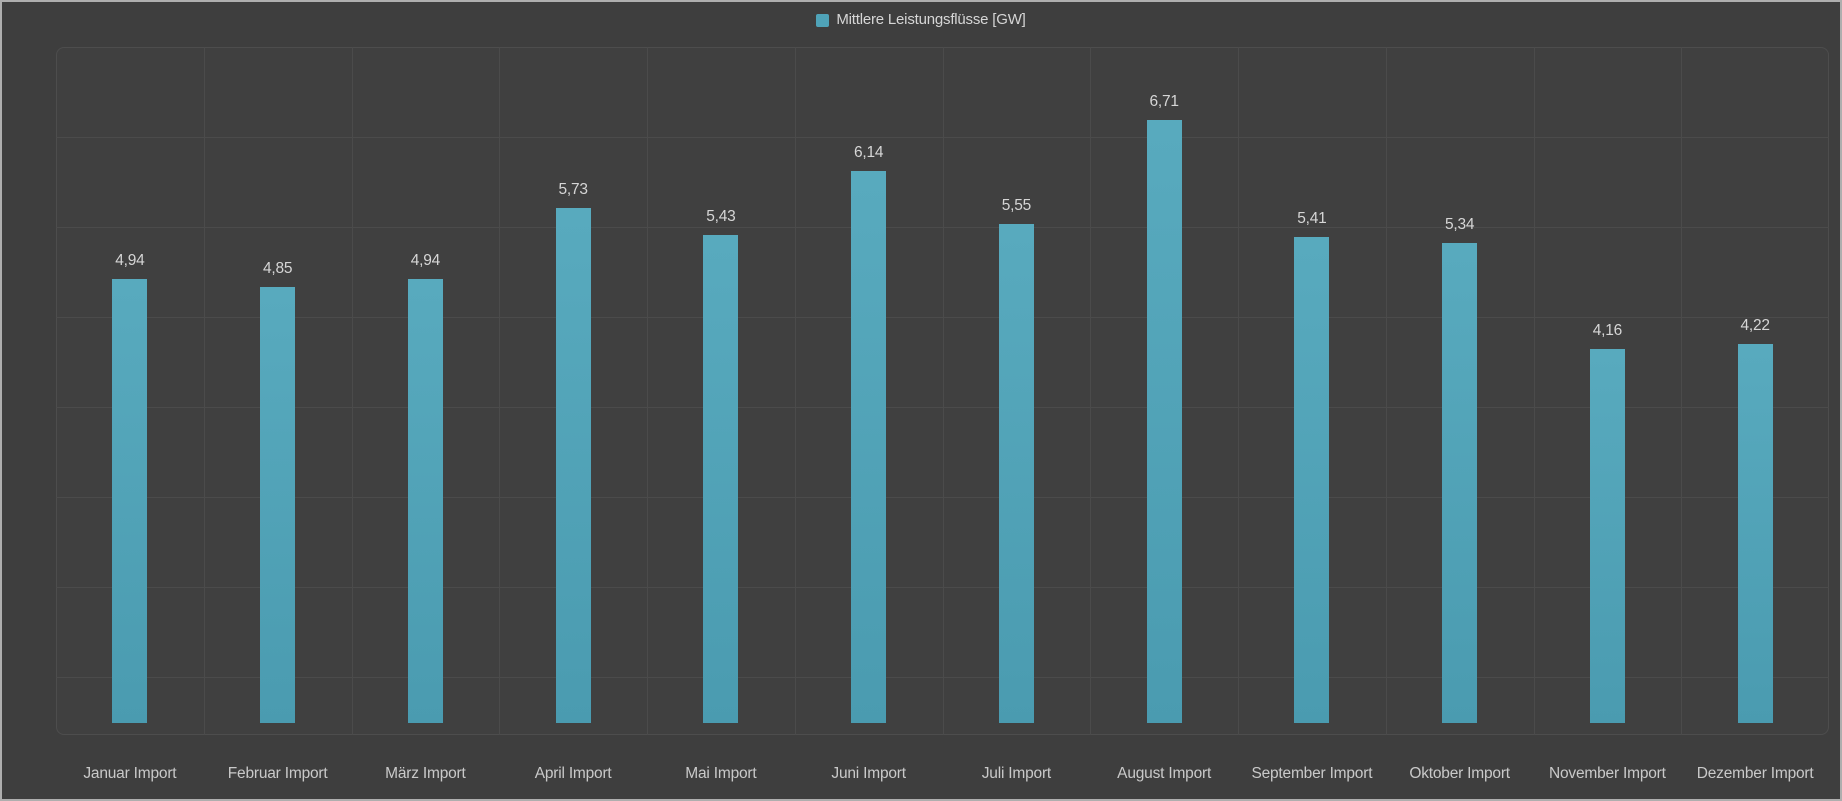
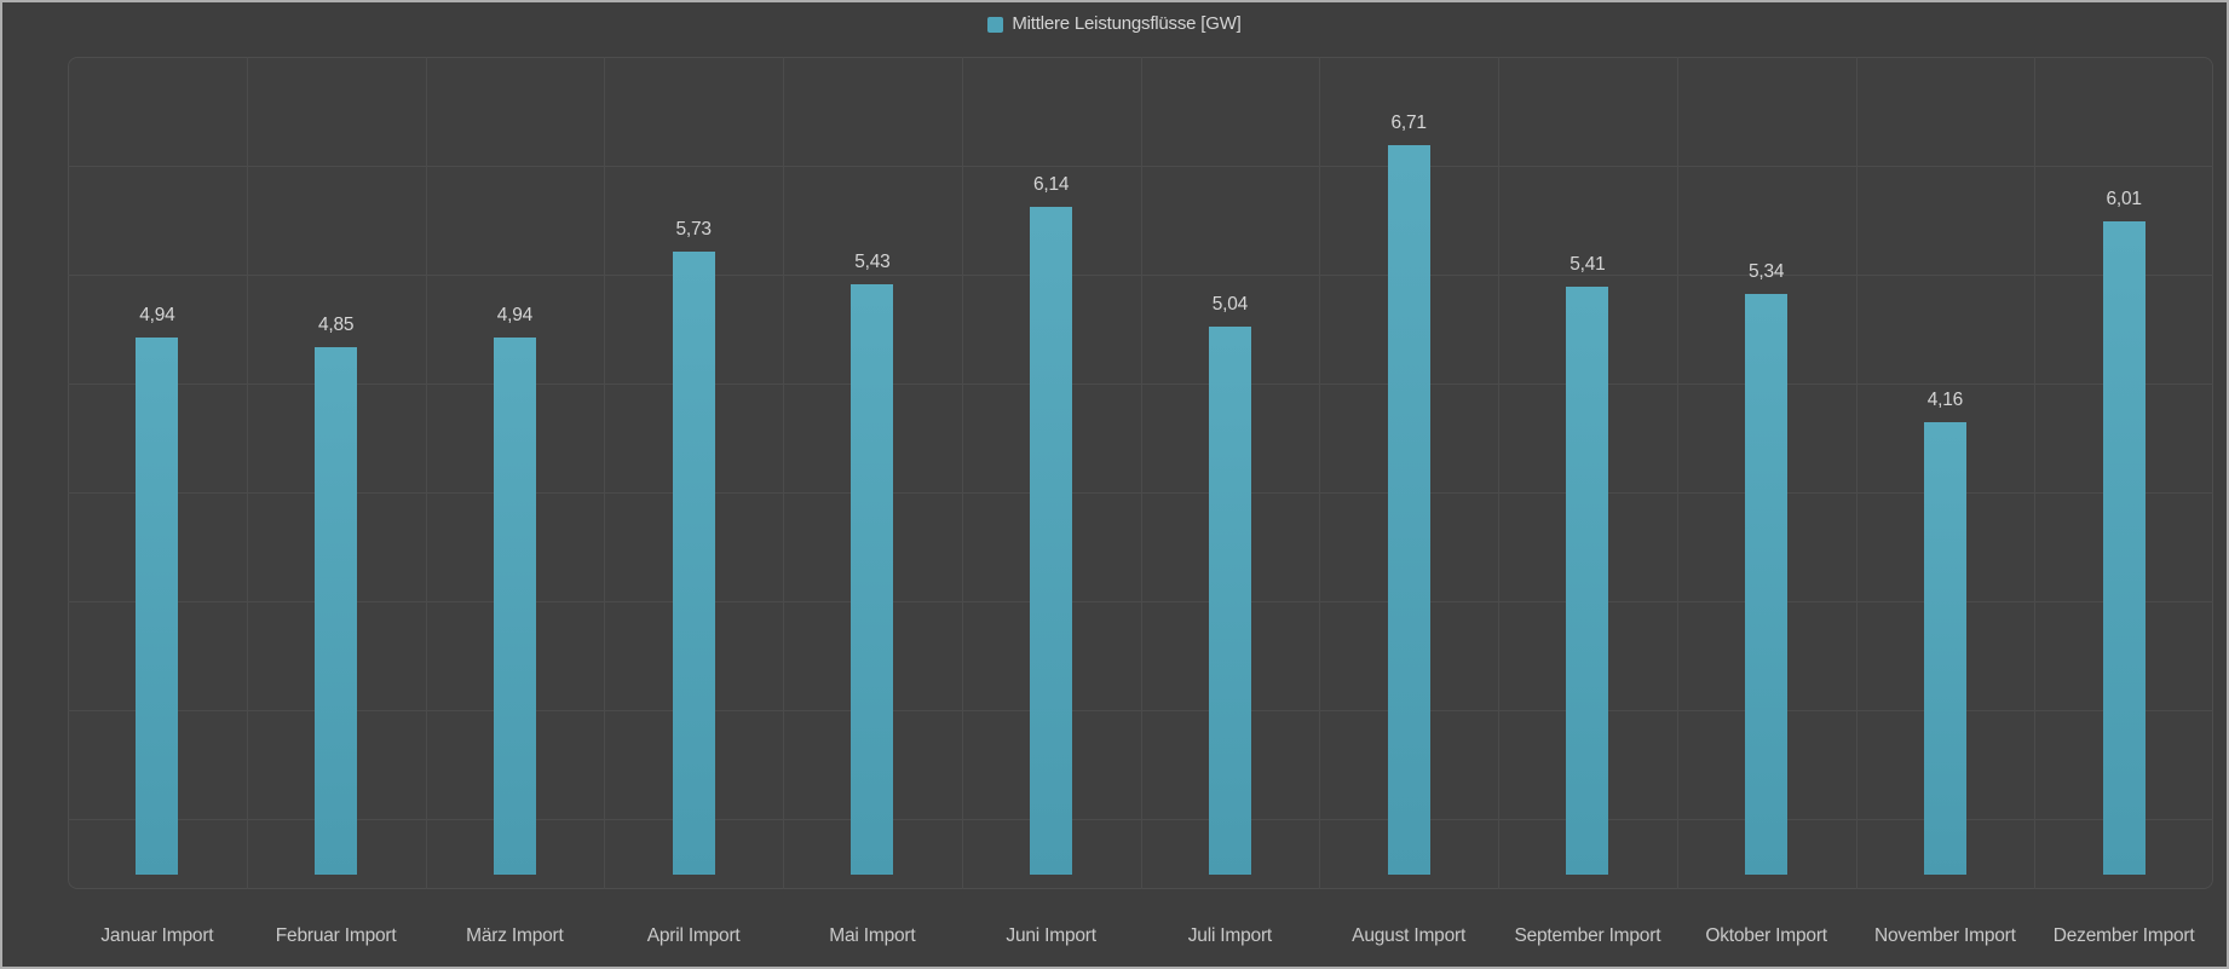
Juli Import: 5,55 -> 5,04
Dezember Import: 4,22 -> 6,01
